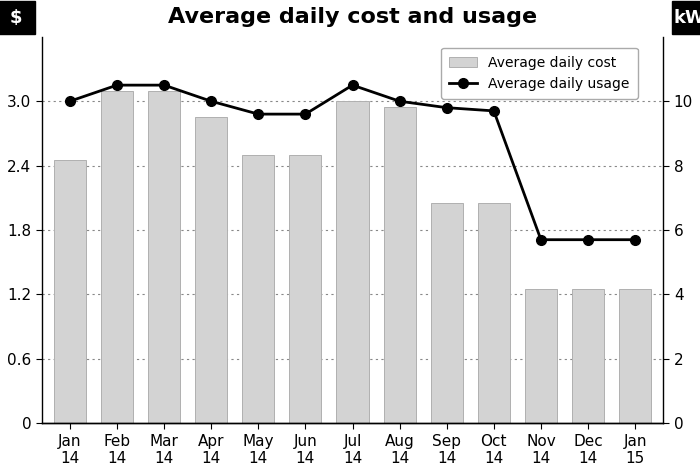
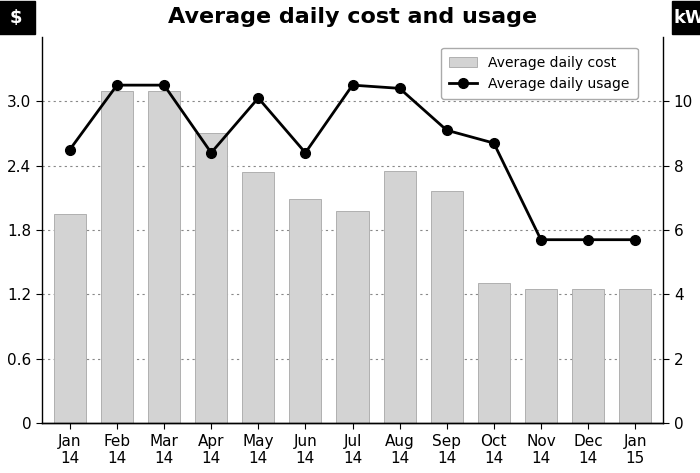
Average daily cost/Jan 14: 2.45 -> 1.95
Average daily usage/Jan 14: 10.0 -> 8.5
Average daily cost/Apr 14: 2.85 -> 2.70
Average daily usage/Apr 14: 10.0 -> 8.4
Average daily cost/May 14: 2.50 -> 2.34
Average daily usage/May 14: 9.6 -> 10.1
Average daily cost/Jun 14: 2.50 -> 2.09
Average daily usage/Jun 14: 9.6 -> 8.4
Average daily cost/Jul 14: 3.00 -> 1.98
Average daily cost/Aug 14: 2.95 -> 2.35
Average daily usage/Aug 14: 10.0 -> 10.4
Average daily cost/Sep 14: 2.05 -> 2.16
Average daily usage/Sep 14: 9.8 -> 9.1
Average daily cost/Oct 14: 2.05 -> 1.31
Average daily usage/Oct 14: 9.7 -> 8.7
